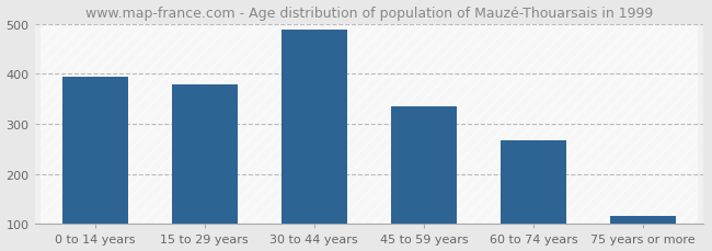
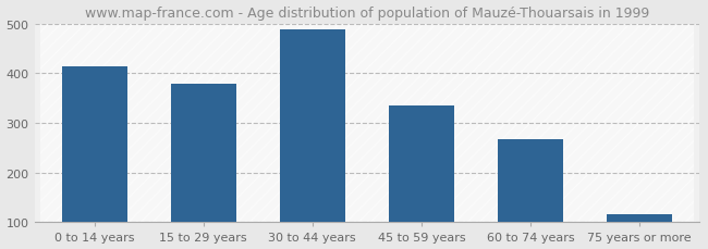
0 to 14 years: 395 -> 414
